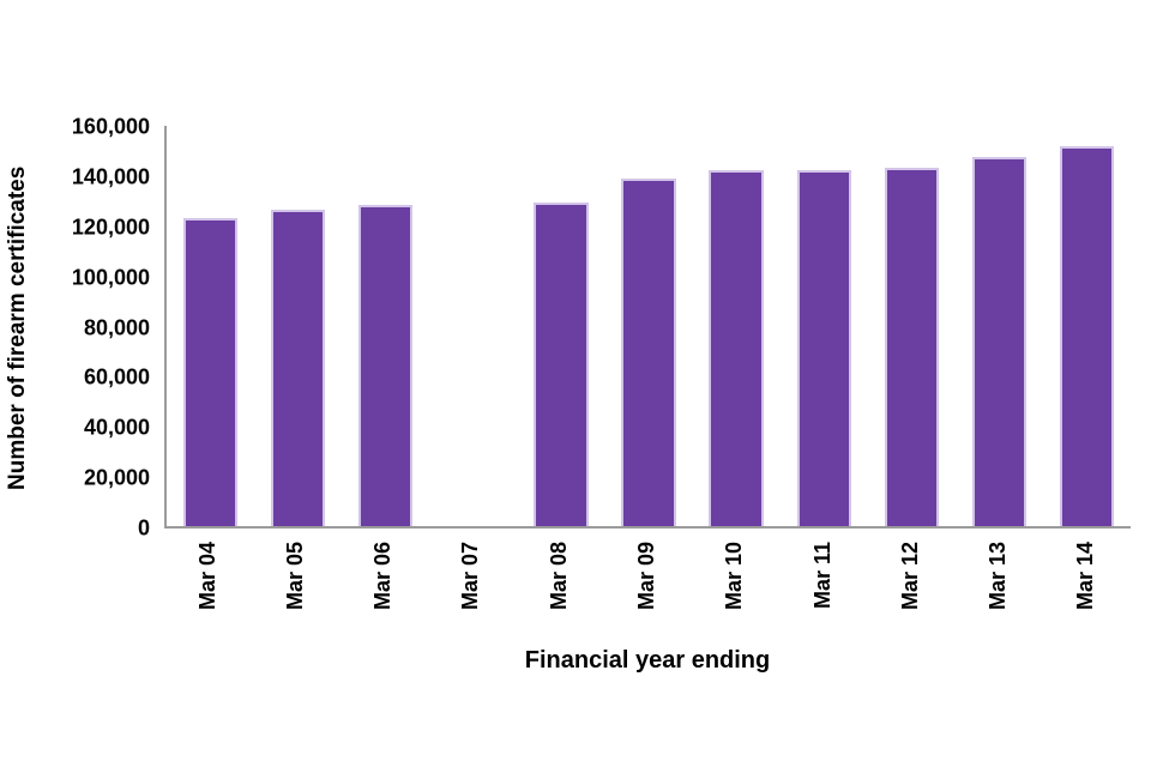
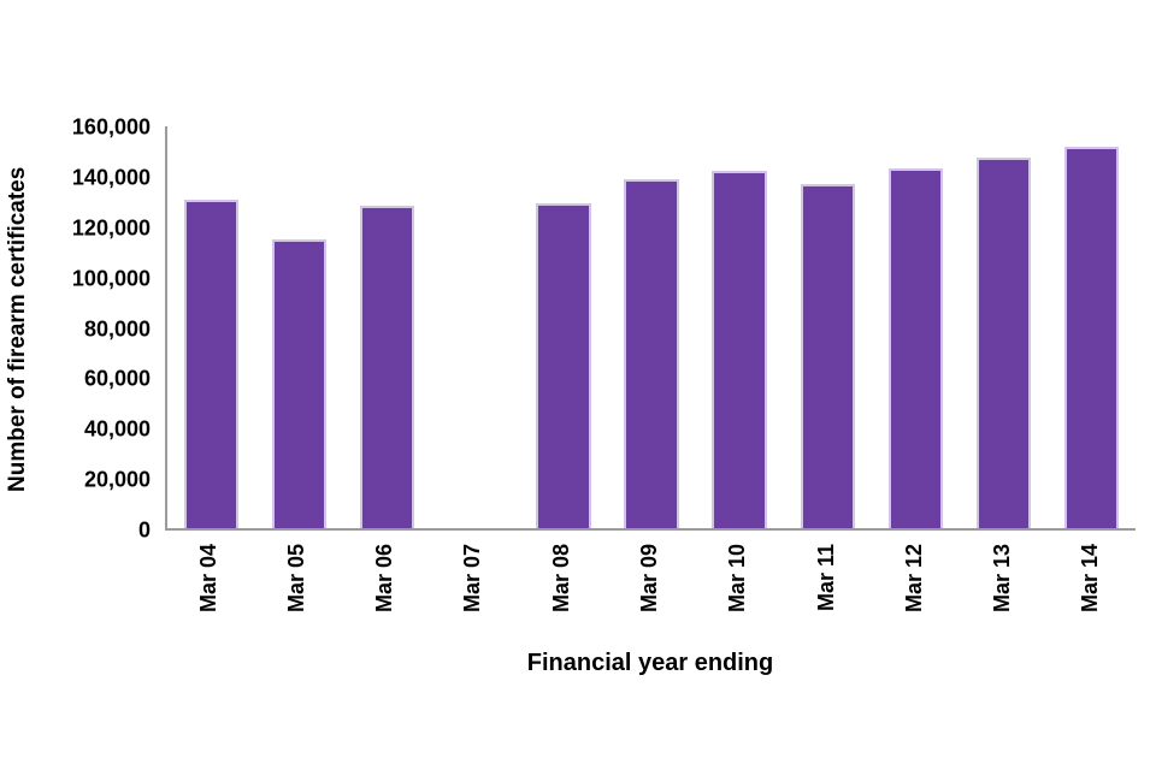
Mar 04: 123000 -> 131000
Mar 05: 126000 -> 115000
Mar 11: 142000 -> 137000
